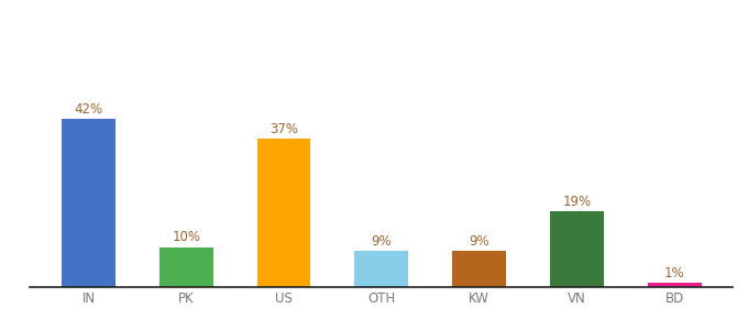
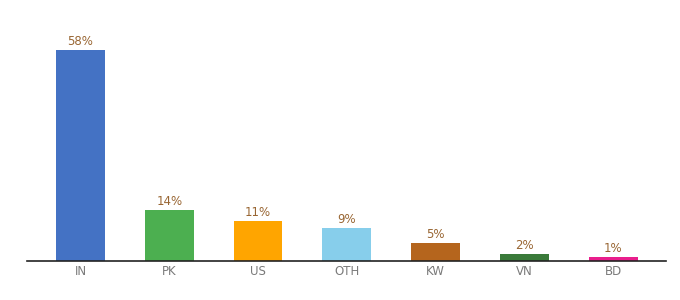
IN: 42% -> 58%
PK: 10% -> 14%
US: 37% -> 11%
KW: 9% -> 5%
VN: 19% -> 2%
